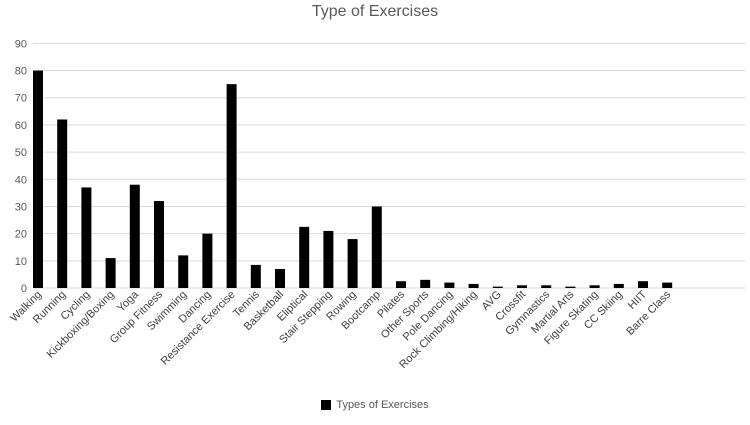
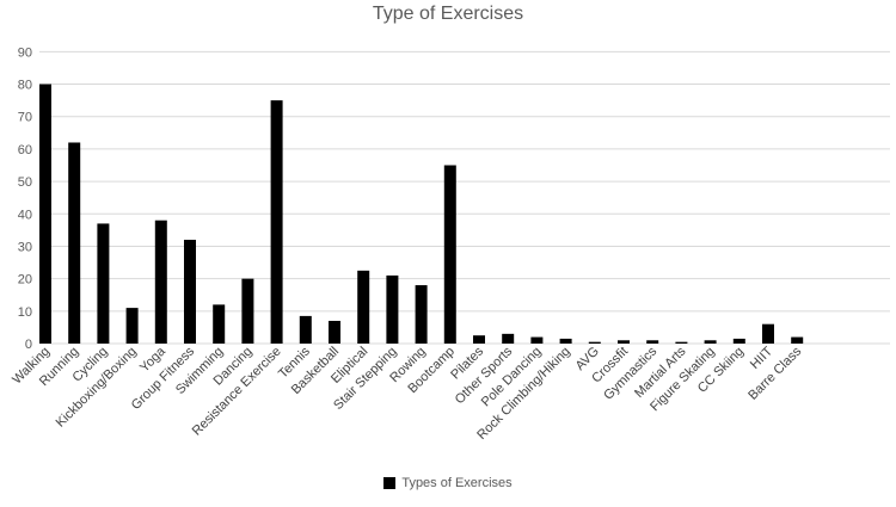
Bootcamp: 30 -> 55
HIIT: 2 -> 6
